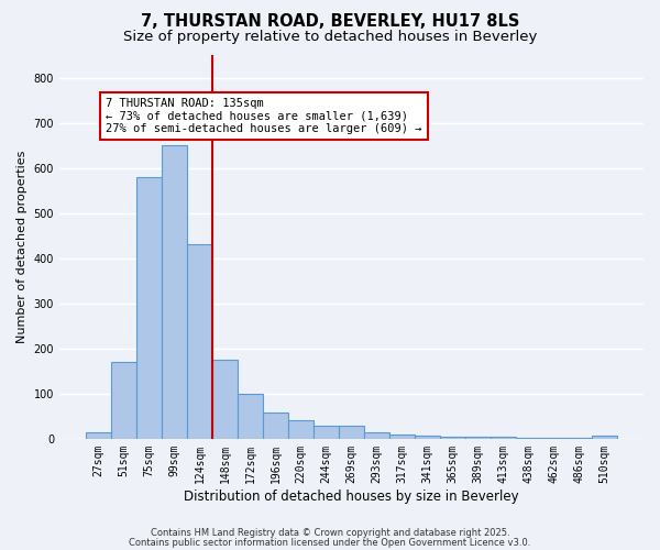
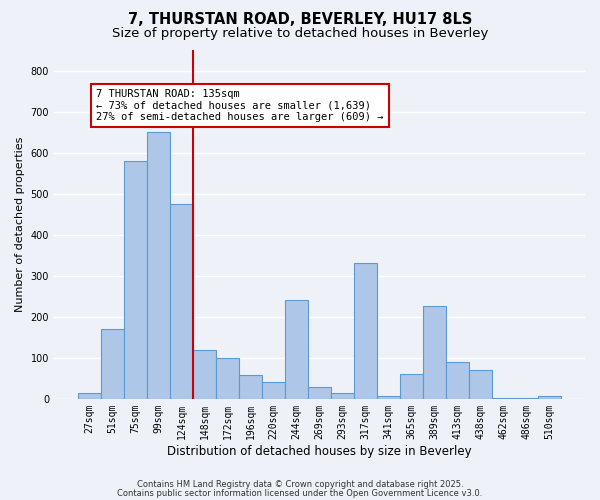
124sqm: 430 -> 475
148sqm: 175 -> 120
244sqm: 30 -> 240
317sqm: 10 -> 330
365sqm: 5 -> 60
389sqm: 5 -> 225
413sqm: 5 -> 90
438sqm: 3 -> 70
